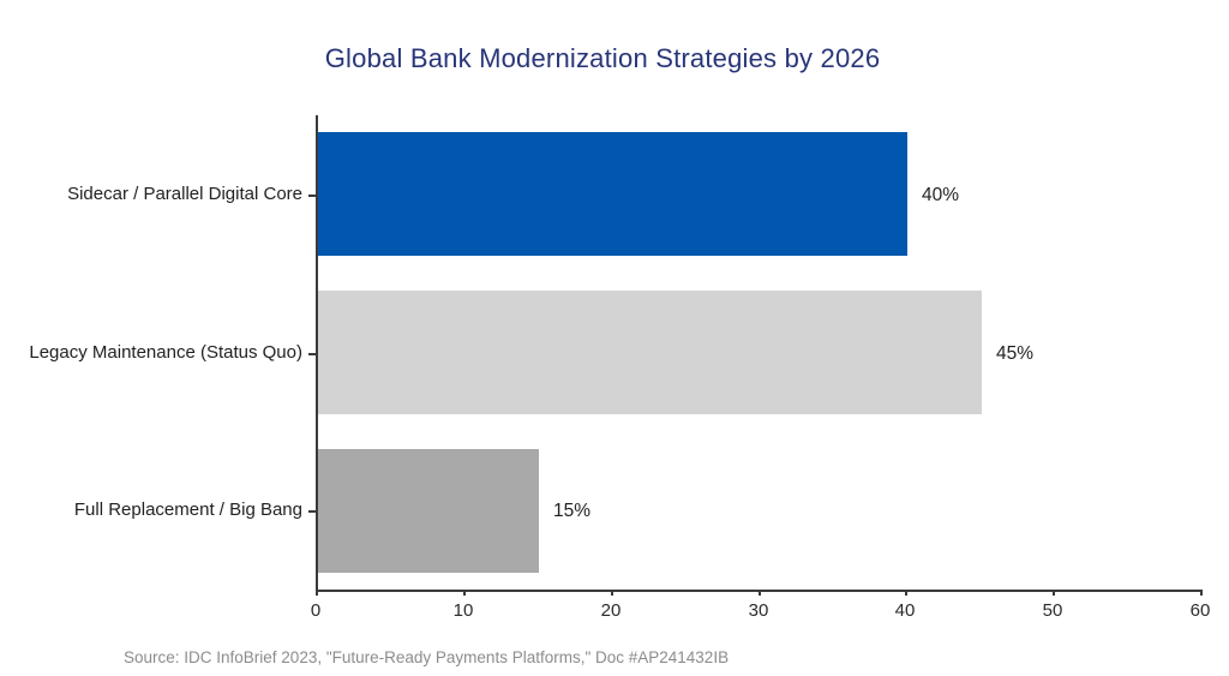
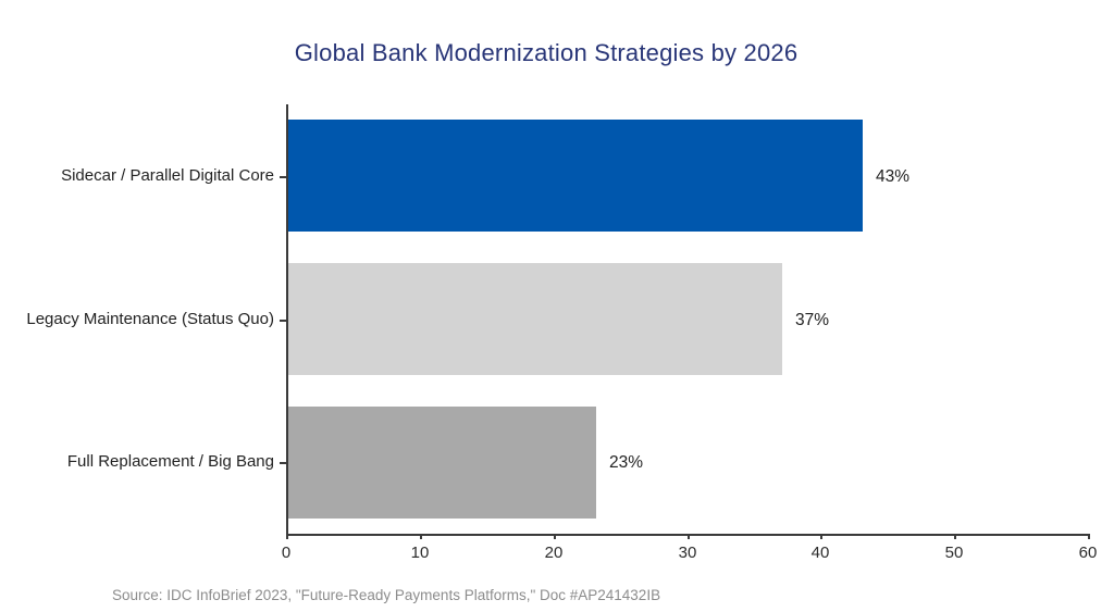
Sidecar / Parallel Digital Core: 40% -> 43%
Legacy Maintenance (Status Quo): 45% -> 37%
Full Replacement / Big Bang: 15% -> 23%
